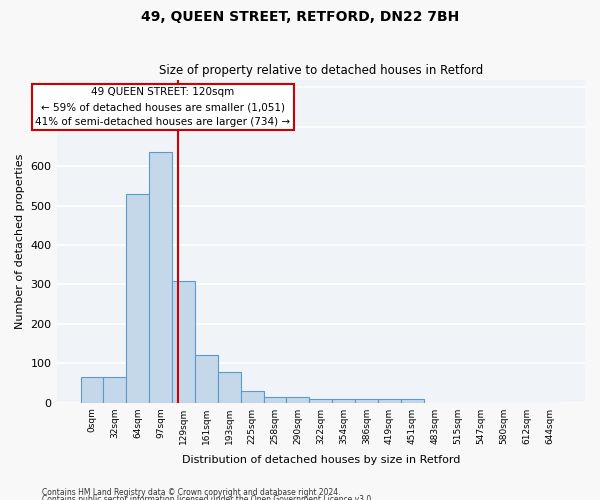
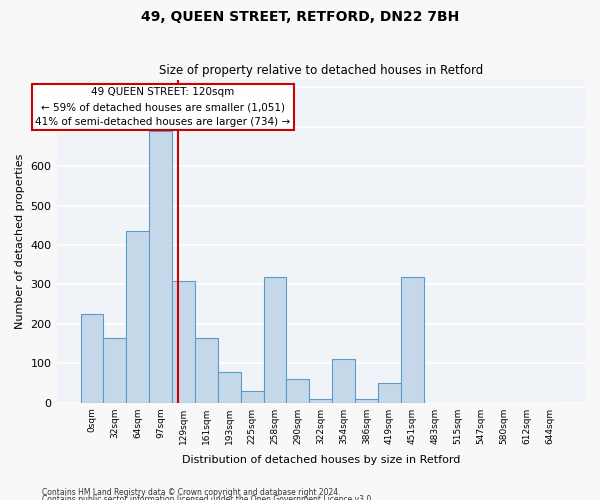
0sqm: 65 -> 225
32sqm: 65 -> 165
64sqm: 530 -> 435
97sqm: 635 -> 690
161sqm: 120 -> 165
258sqm: 15 -> 320
290sqm: 15 -> 60
354sqm: 10 -> 110
419sqm: 10 -> 50
451sqm: 10 -> 320
